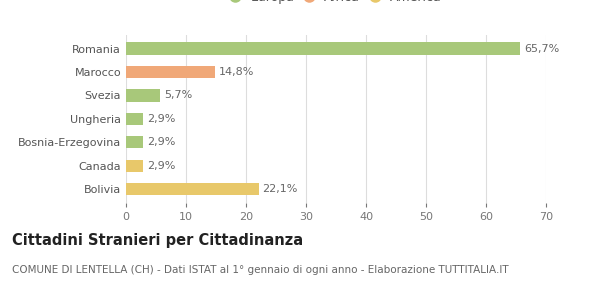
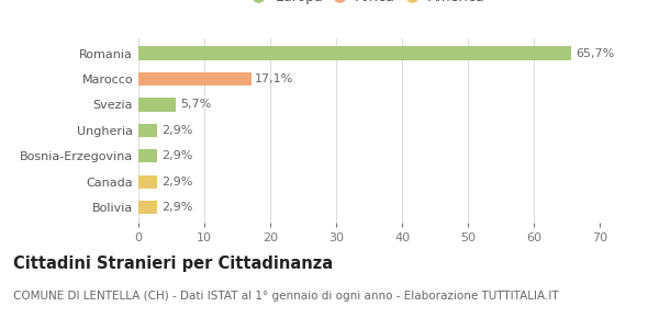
Marocco: 14,8% -> 17,1%
Bolivia: 22,1% -> 2,9%
